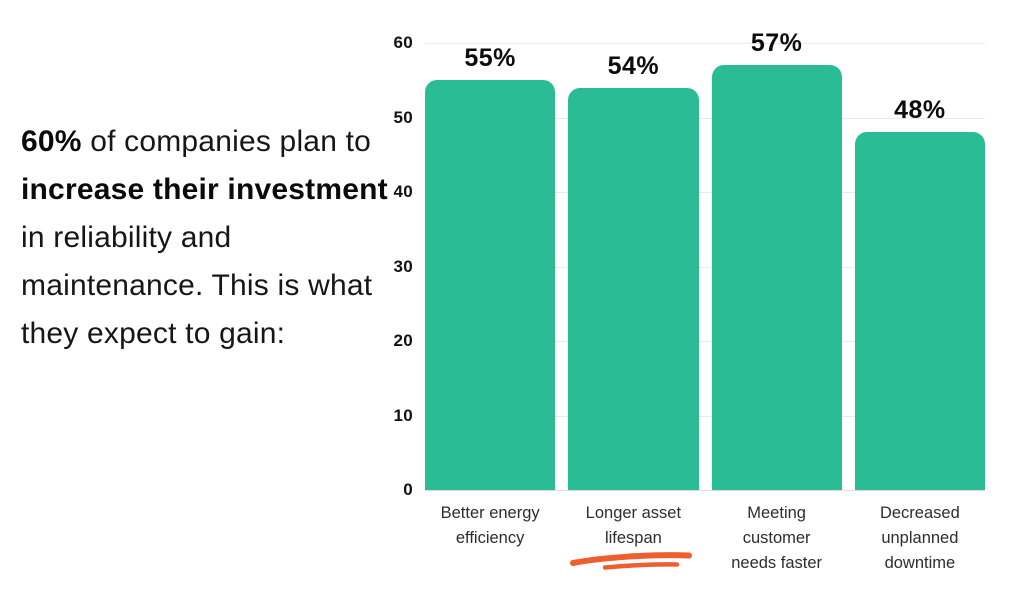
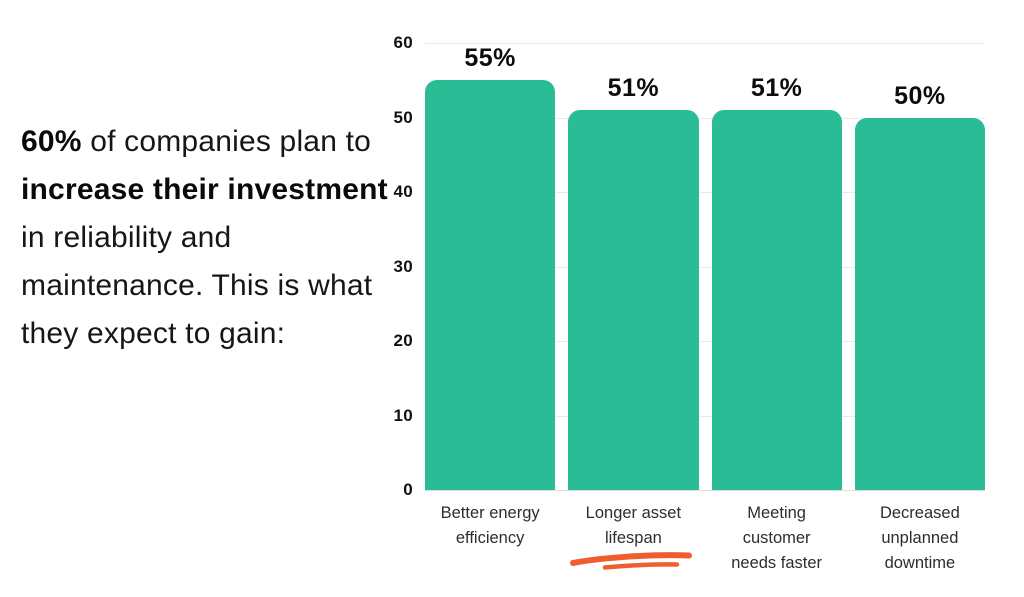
Longer asset lifespan: 54% -> 51%
Meeting customer needs faster: 57% -> 51%
Decreased unplanned downtime: 48% -> 50%
